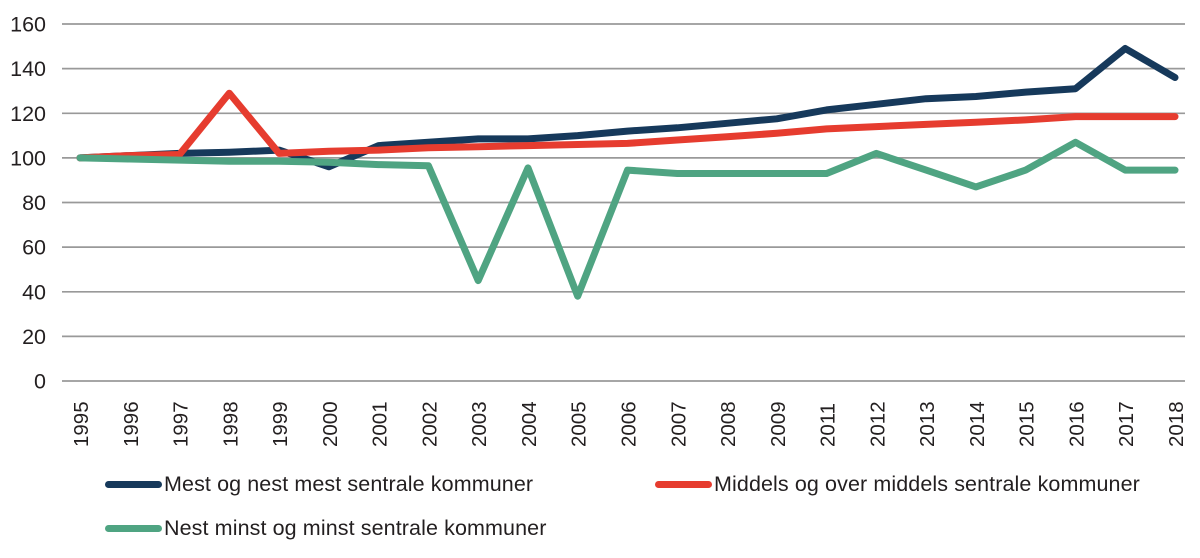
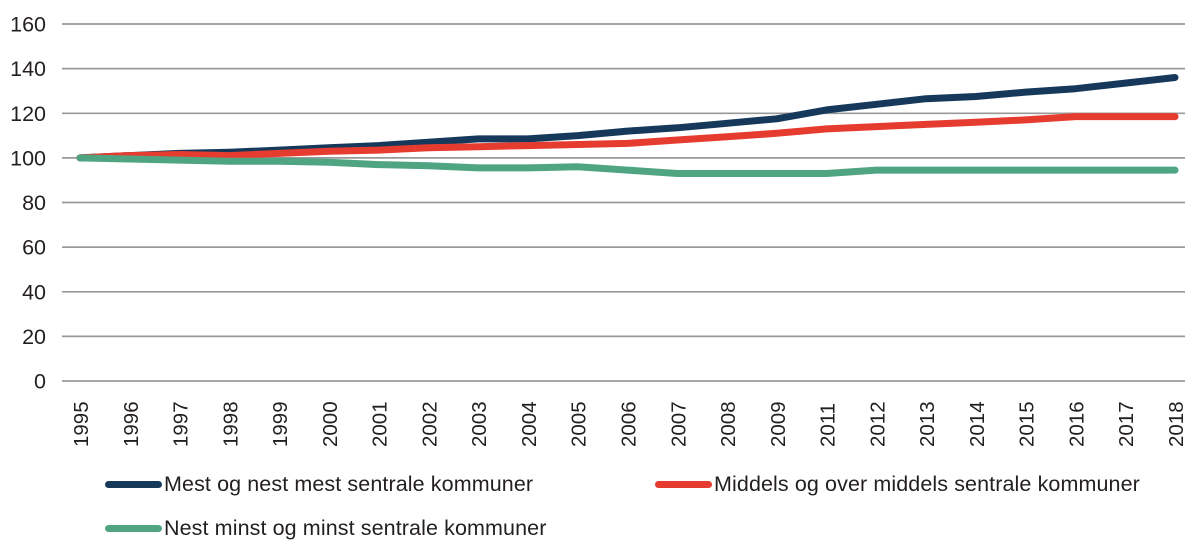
Middels og over middels sentrale kommuner/1998: 129 -> 101
Mest og nest mest sentrale kommuner/2000: 96 -> 104
Nest minst og minst sentrale kommuner/2003: 45 -> 96
Nest minst og minst sentrale kommuner/2005: 38 -> 96
Nest minst og minst sentrale kommuner/2012: 102 -> 94
Nest minst og minst sentrale kommuner/2014: 87 -> 94
Nest minst og minst sentrale kommuner/2016: 107 -> 94
Mest og nest mest sentrale kommuner/2017: 149 -> 134
